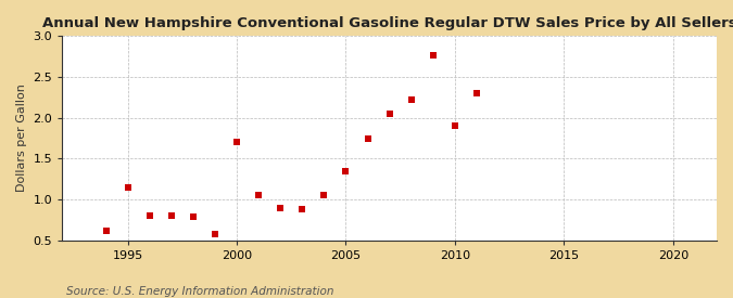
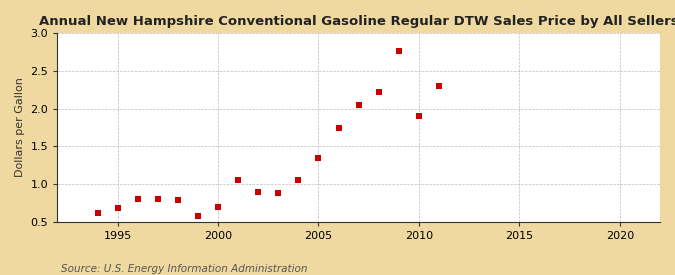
1995: 1.14 -> 0.68
2000: 1.70 -> 0.70
